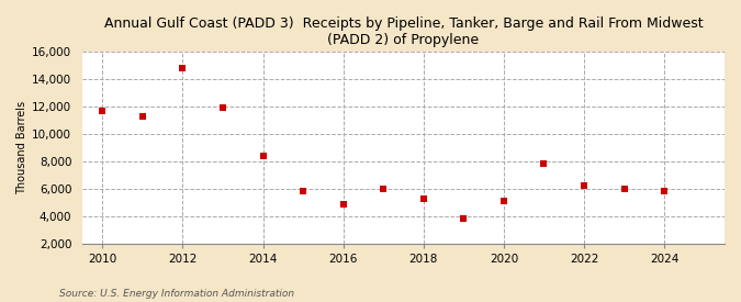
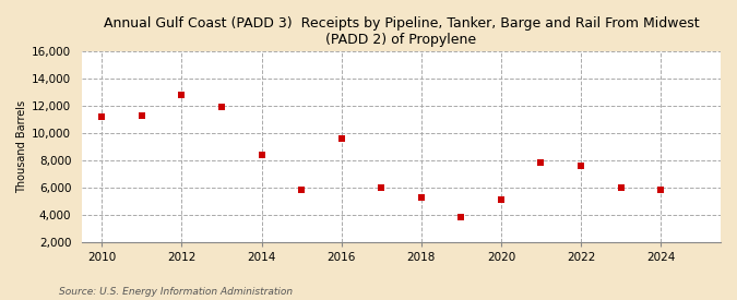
2010: 11,700 -> 11,200
2012: 14,800 -> 12,800
2016: 4,900 -> 9,600
2022: 6,200 -> 7,600
